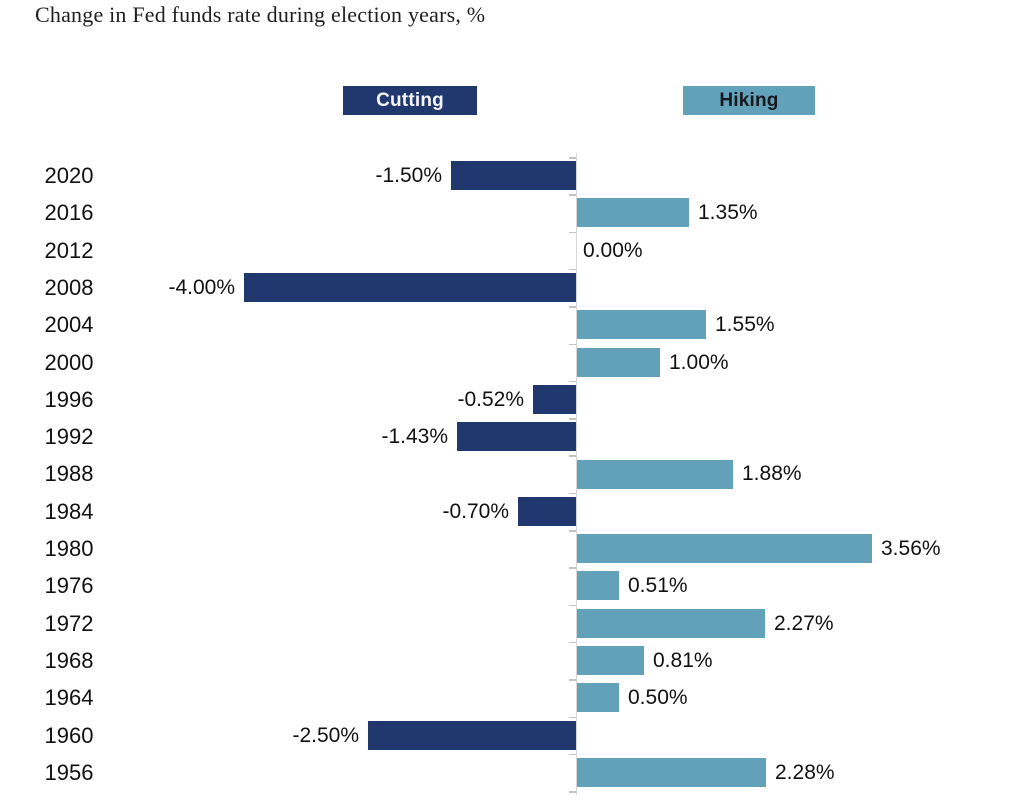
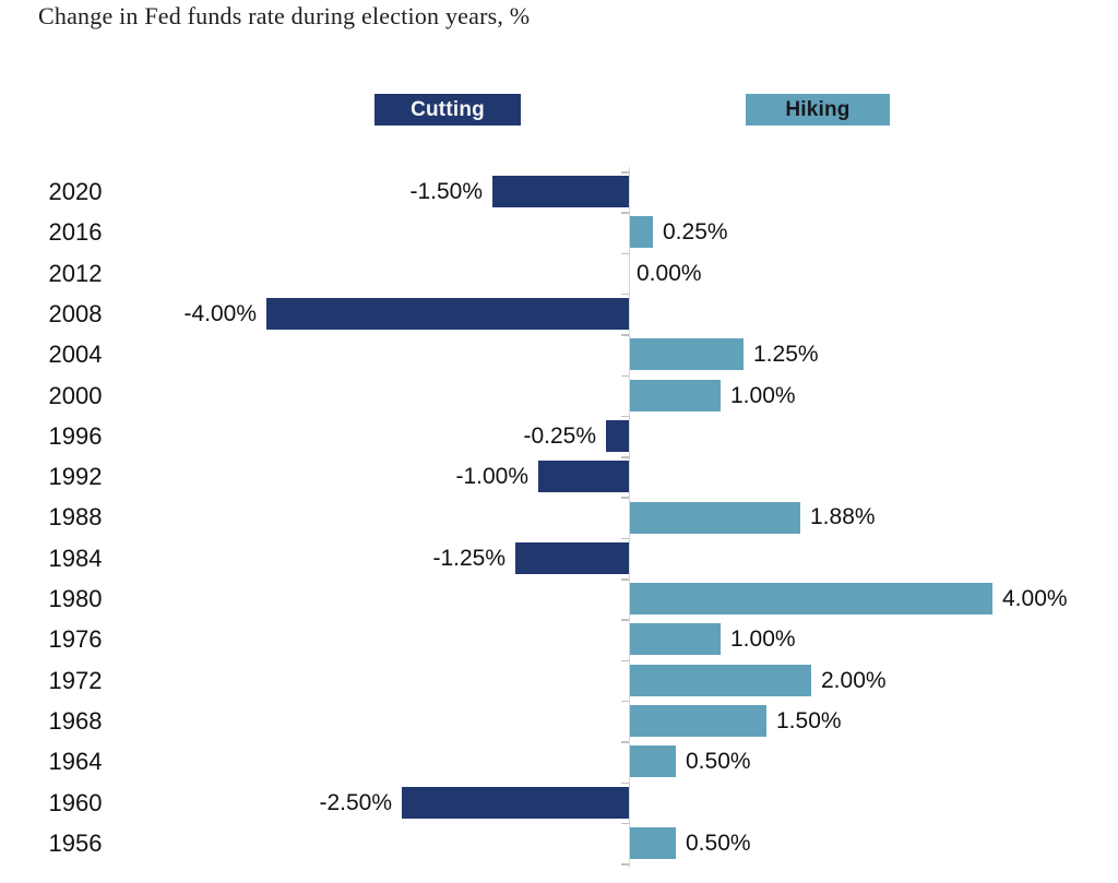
2016: 1.35% -> 0.25%
2004: 1.55% -> 1.25%
1996: -0.52% -> -0.25%
1992: -1.43% -> -1.00%
1984: -0.70% -> -1.25%
1980: 3.56% -> 4.00%
1976: 0.51% -> 1.00%
1972: 2.27% -> 2.00%
1968: 0.81% -> 1.50%
1956: 2.28% -> 0.50%
